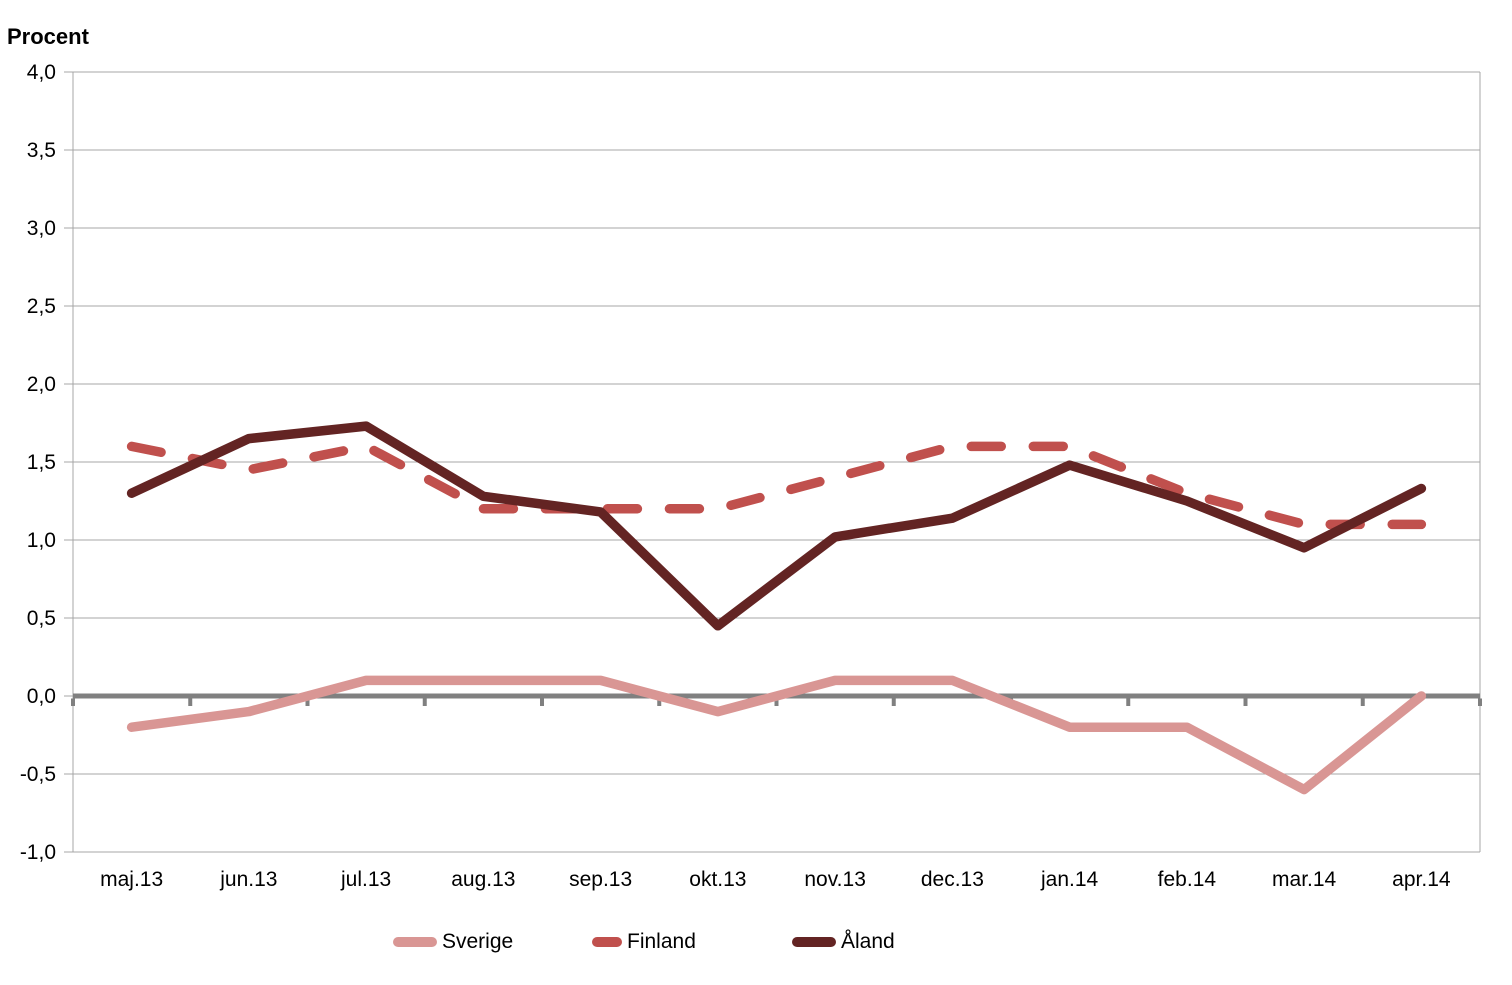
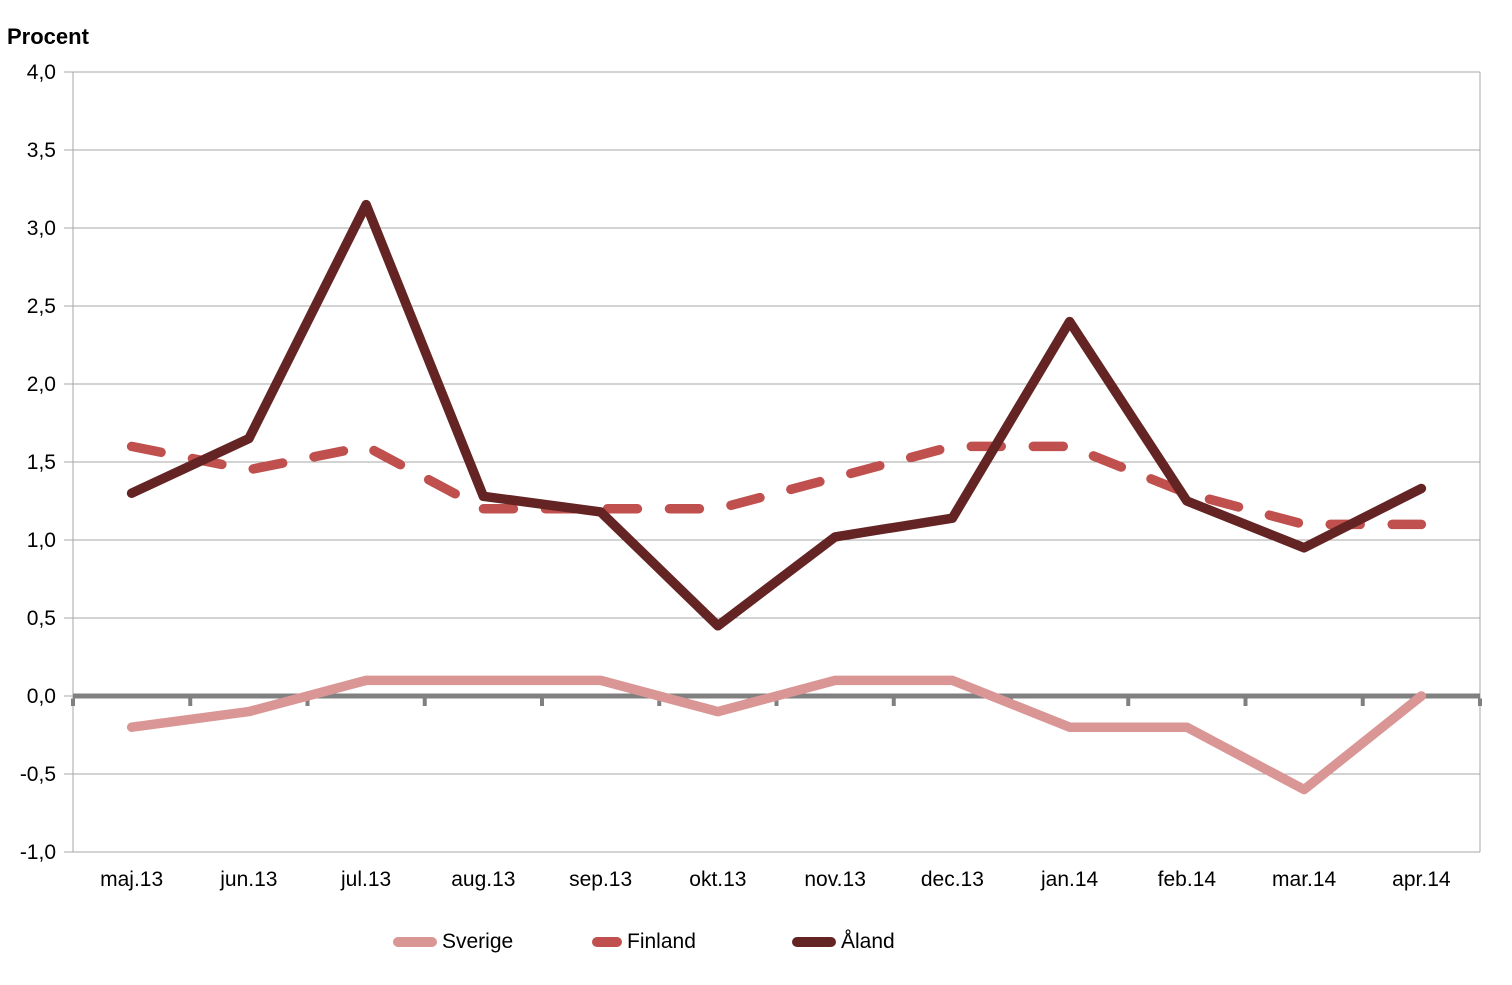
Åland/jul.13: 1,73 -> 3,15
Åland/jan.14: 1,48 -> 2,40
